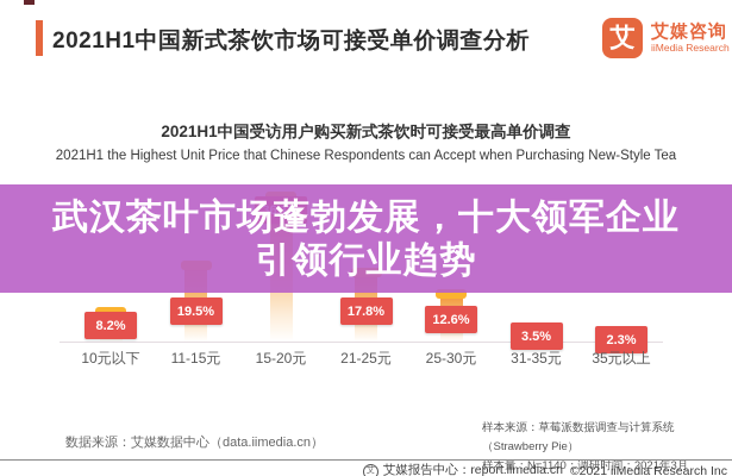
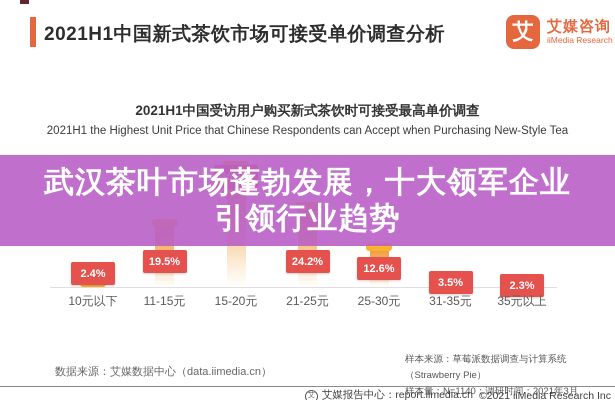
10元以下: 8.2% -> 2.4%
21-25元: 17.8% -> 24.2%
